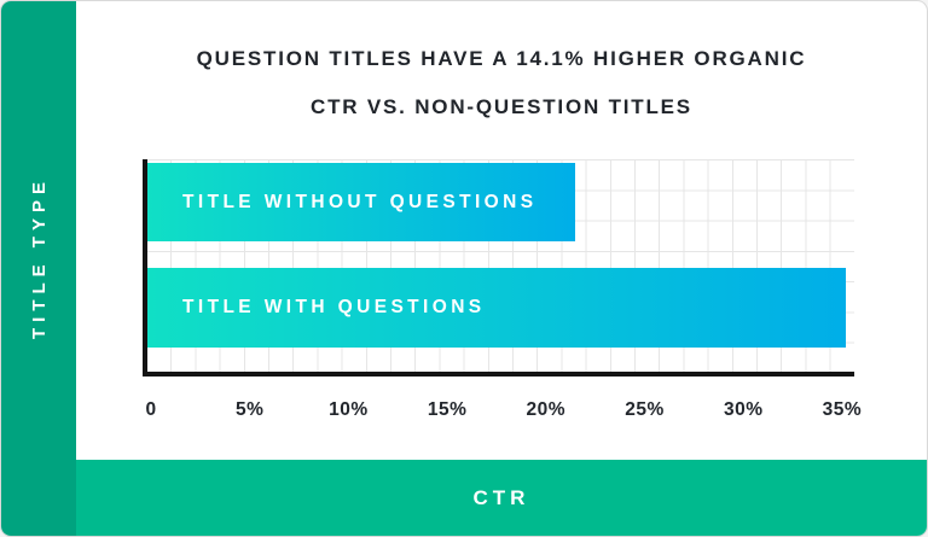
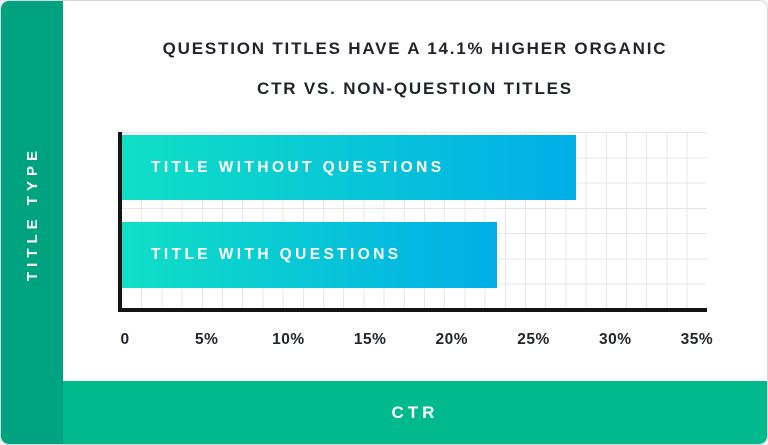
TITLE WITHOUT QUESTIONS: 21.7% -> 27.8%
TITLE WITH QUESTIONS: 35.4% -> 23.0%
